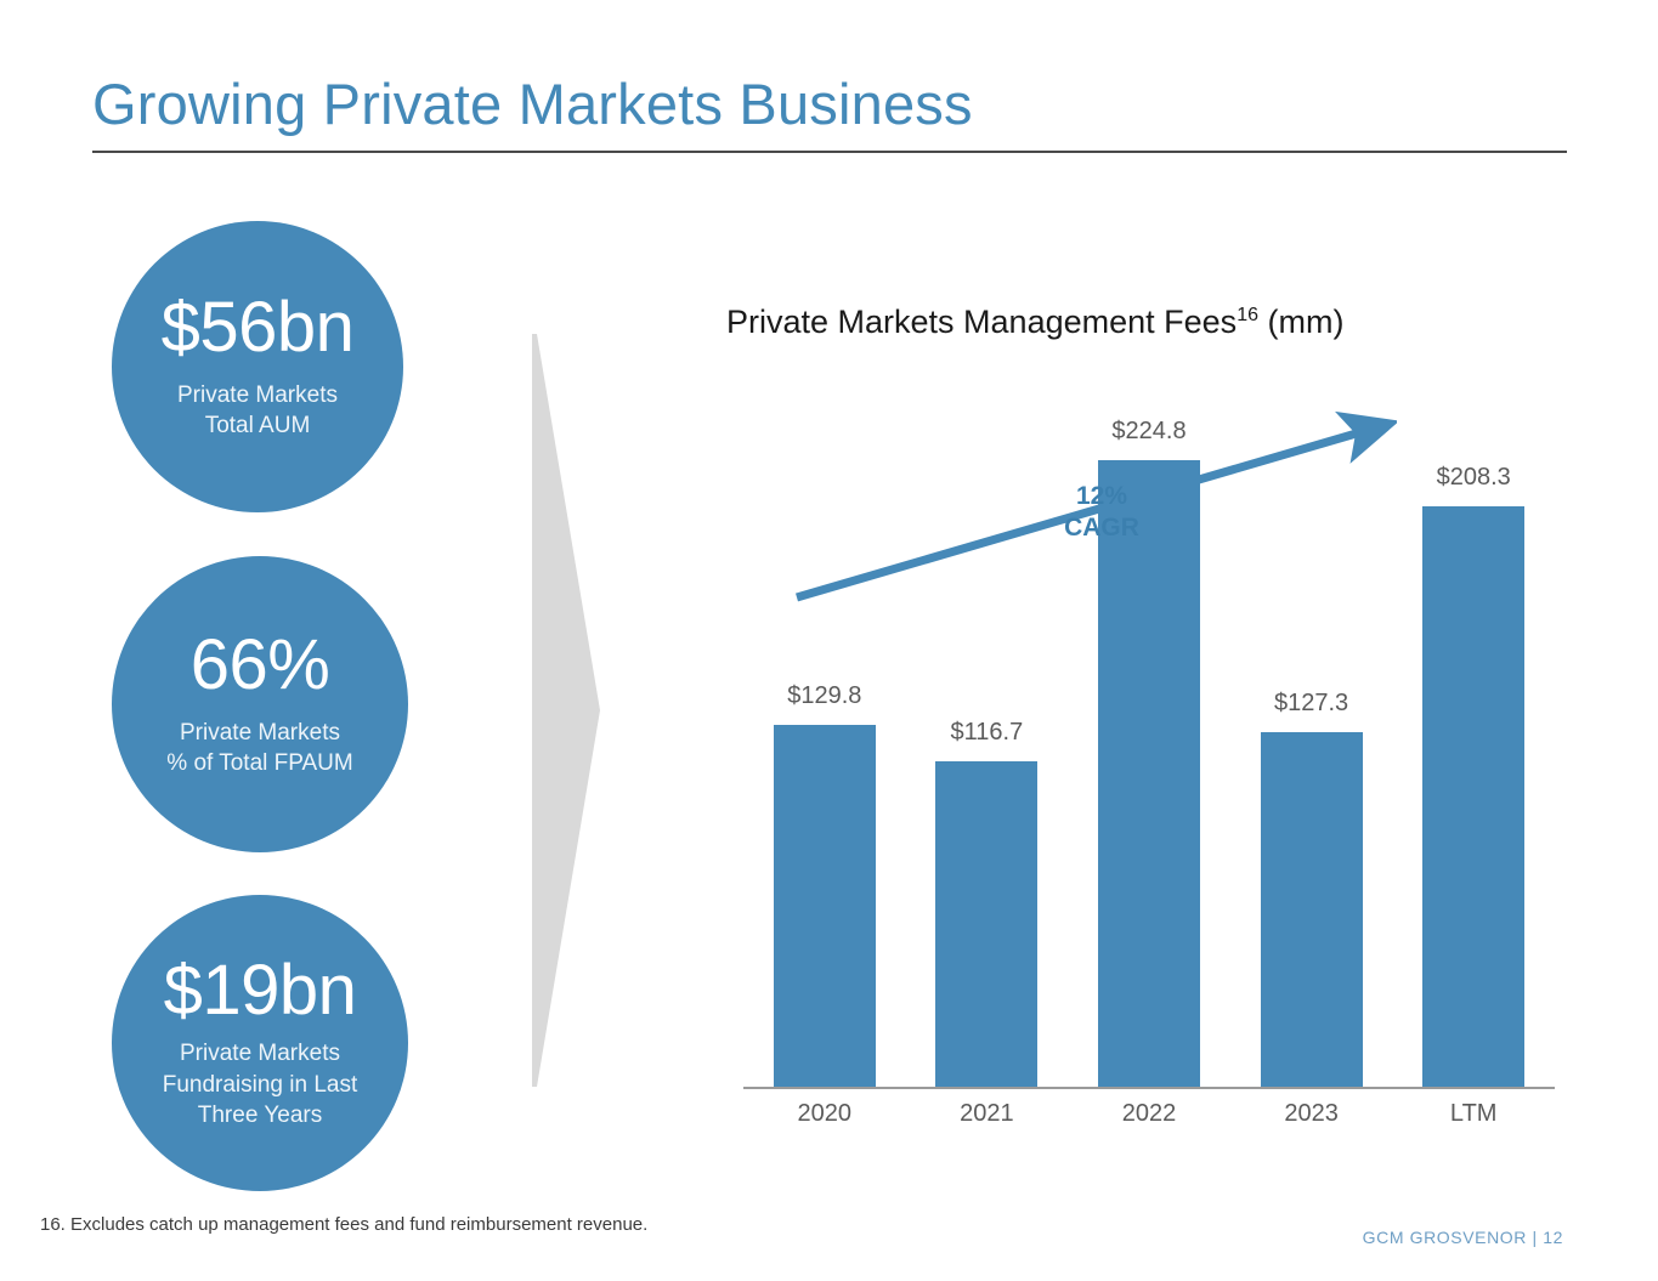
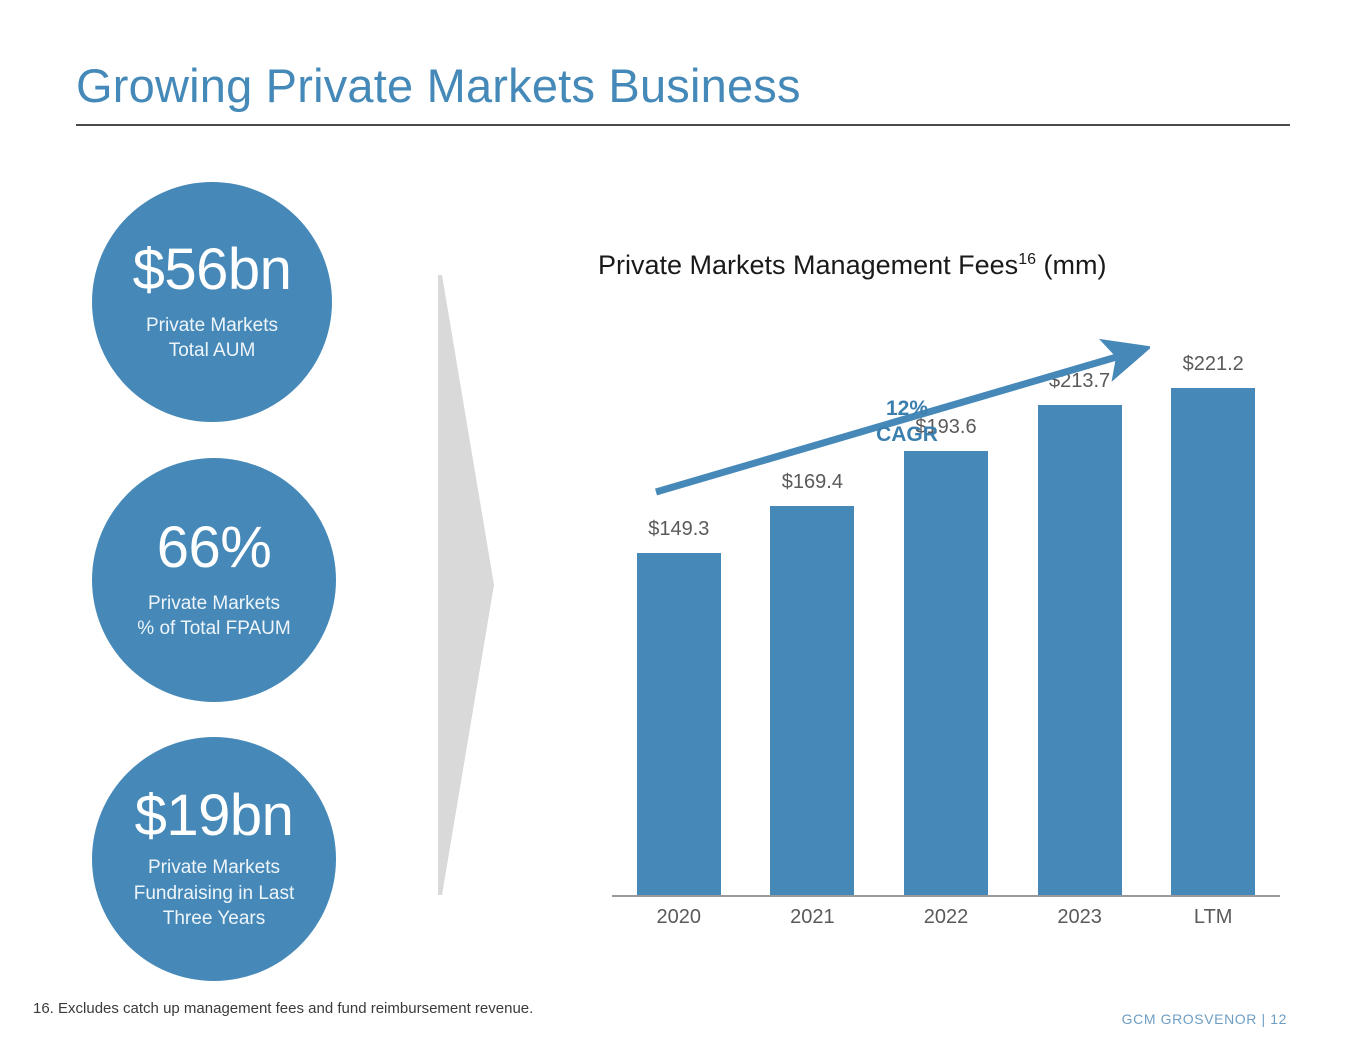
2020: $129.8 -> $149.3
2021: $116.7 -> $169.4
2022: $224.8 -> $193.6
2023: $127.3 -> $213.7
LTM: $208.3 -> $221.2
